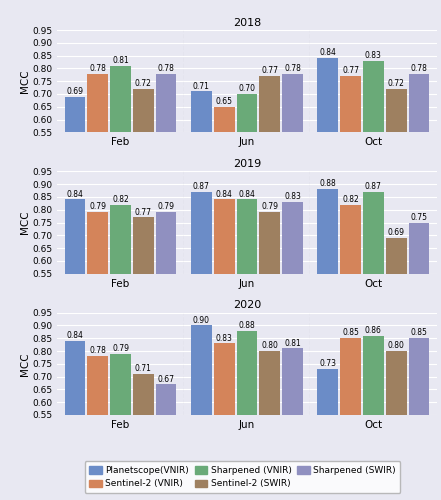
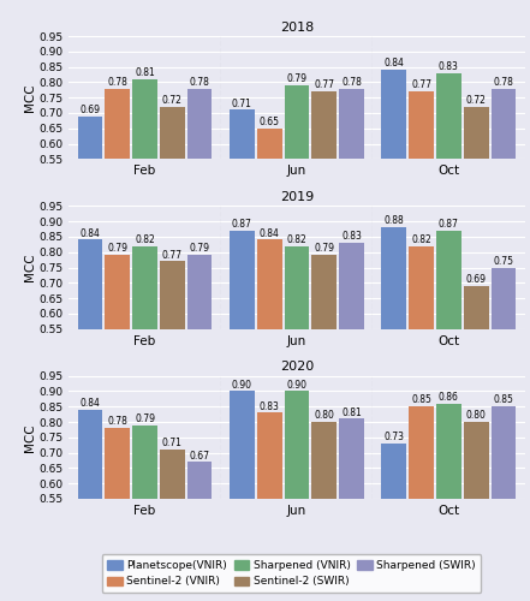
2018/Jun: 0.70 -> 0.79
2019/Jun: 0.84 -> 0.82
2020/Jun: 0.88 -> 0.90
